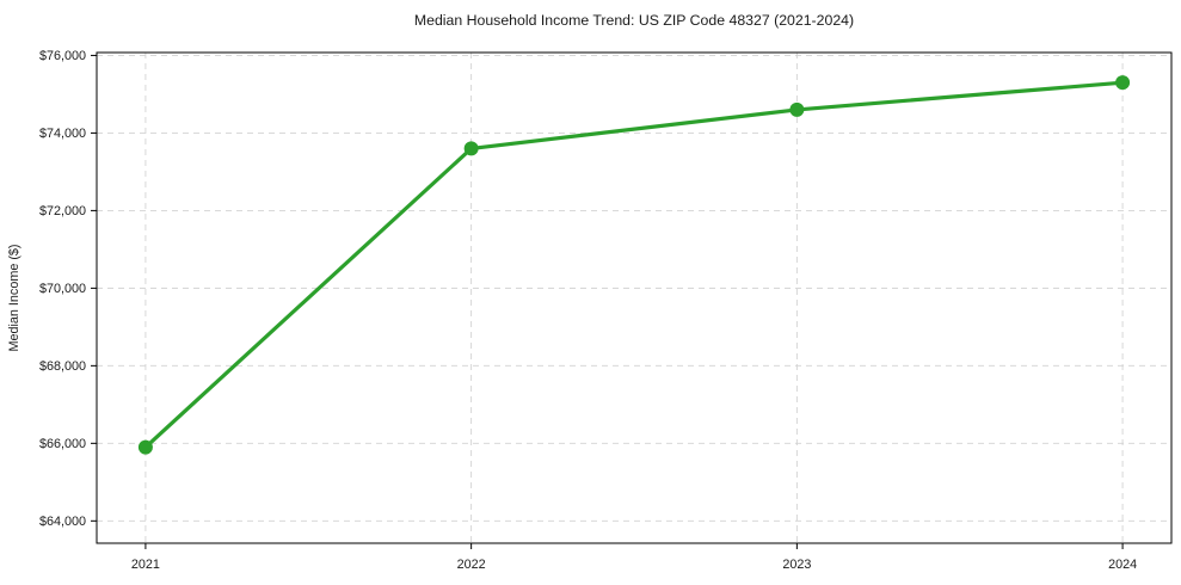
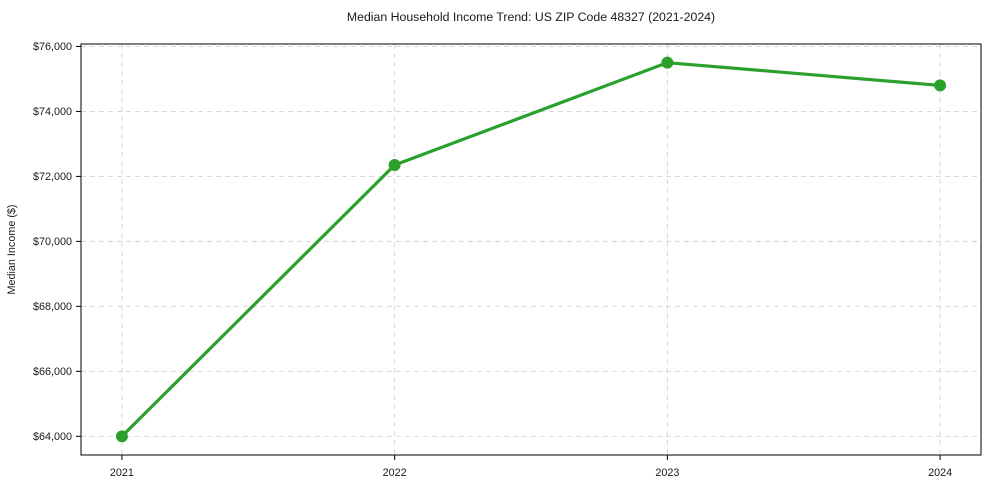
2021: $65900 -> $64000
2022: $73600 -> $72400
2023: $74600 -> $75500
2024: $75300 -> $74800
